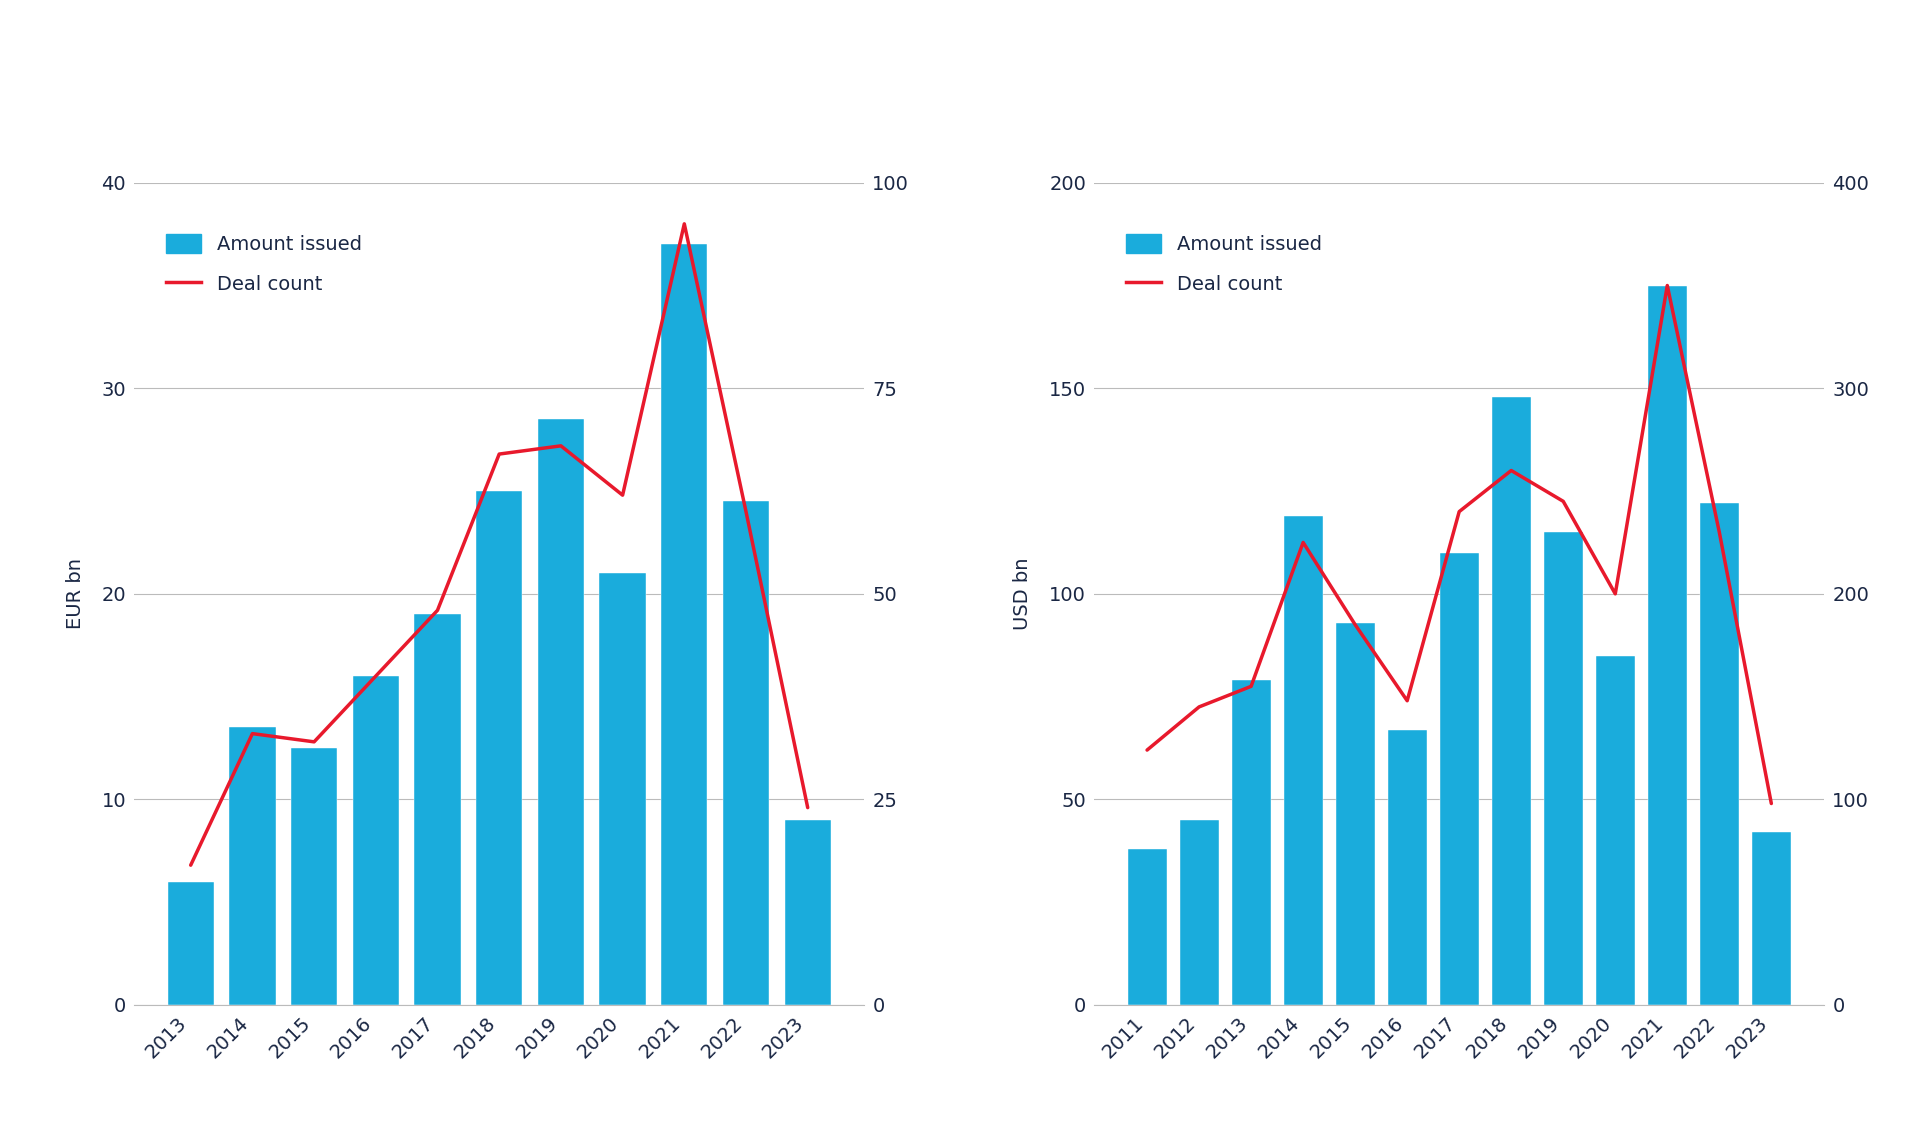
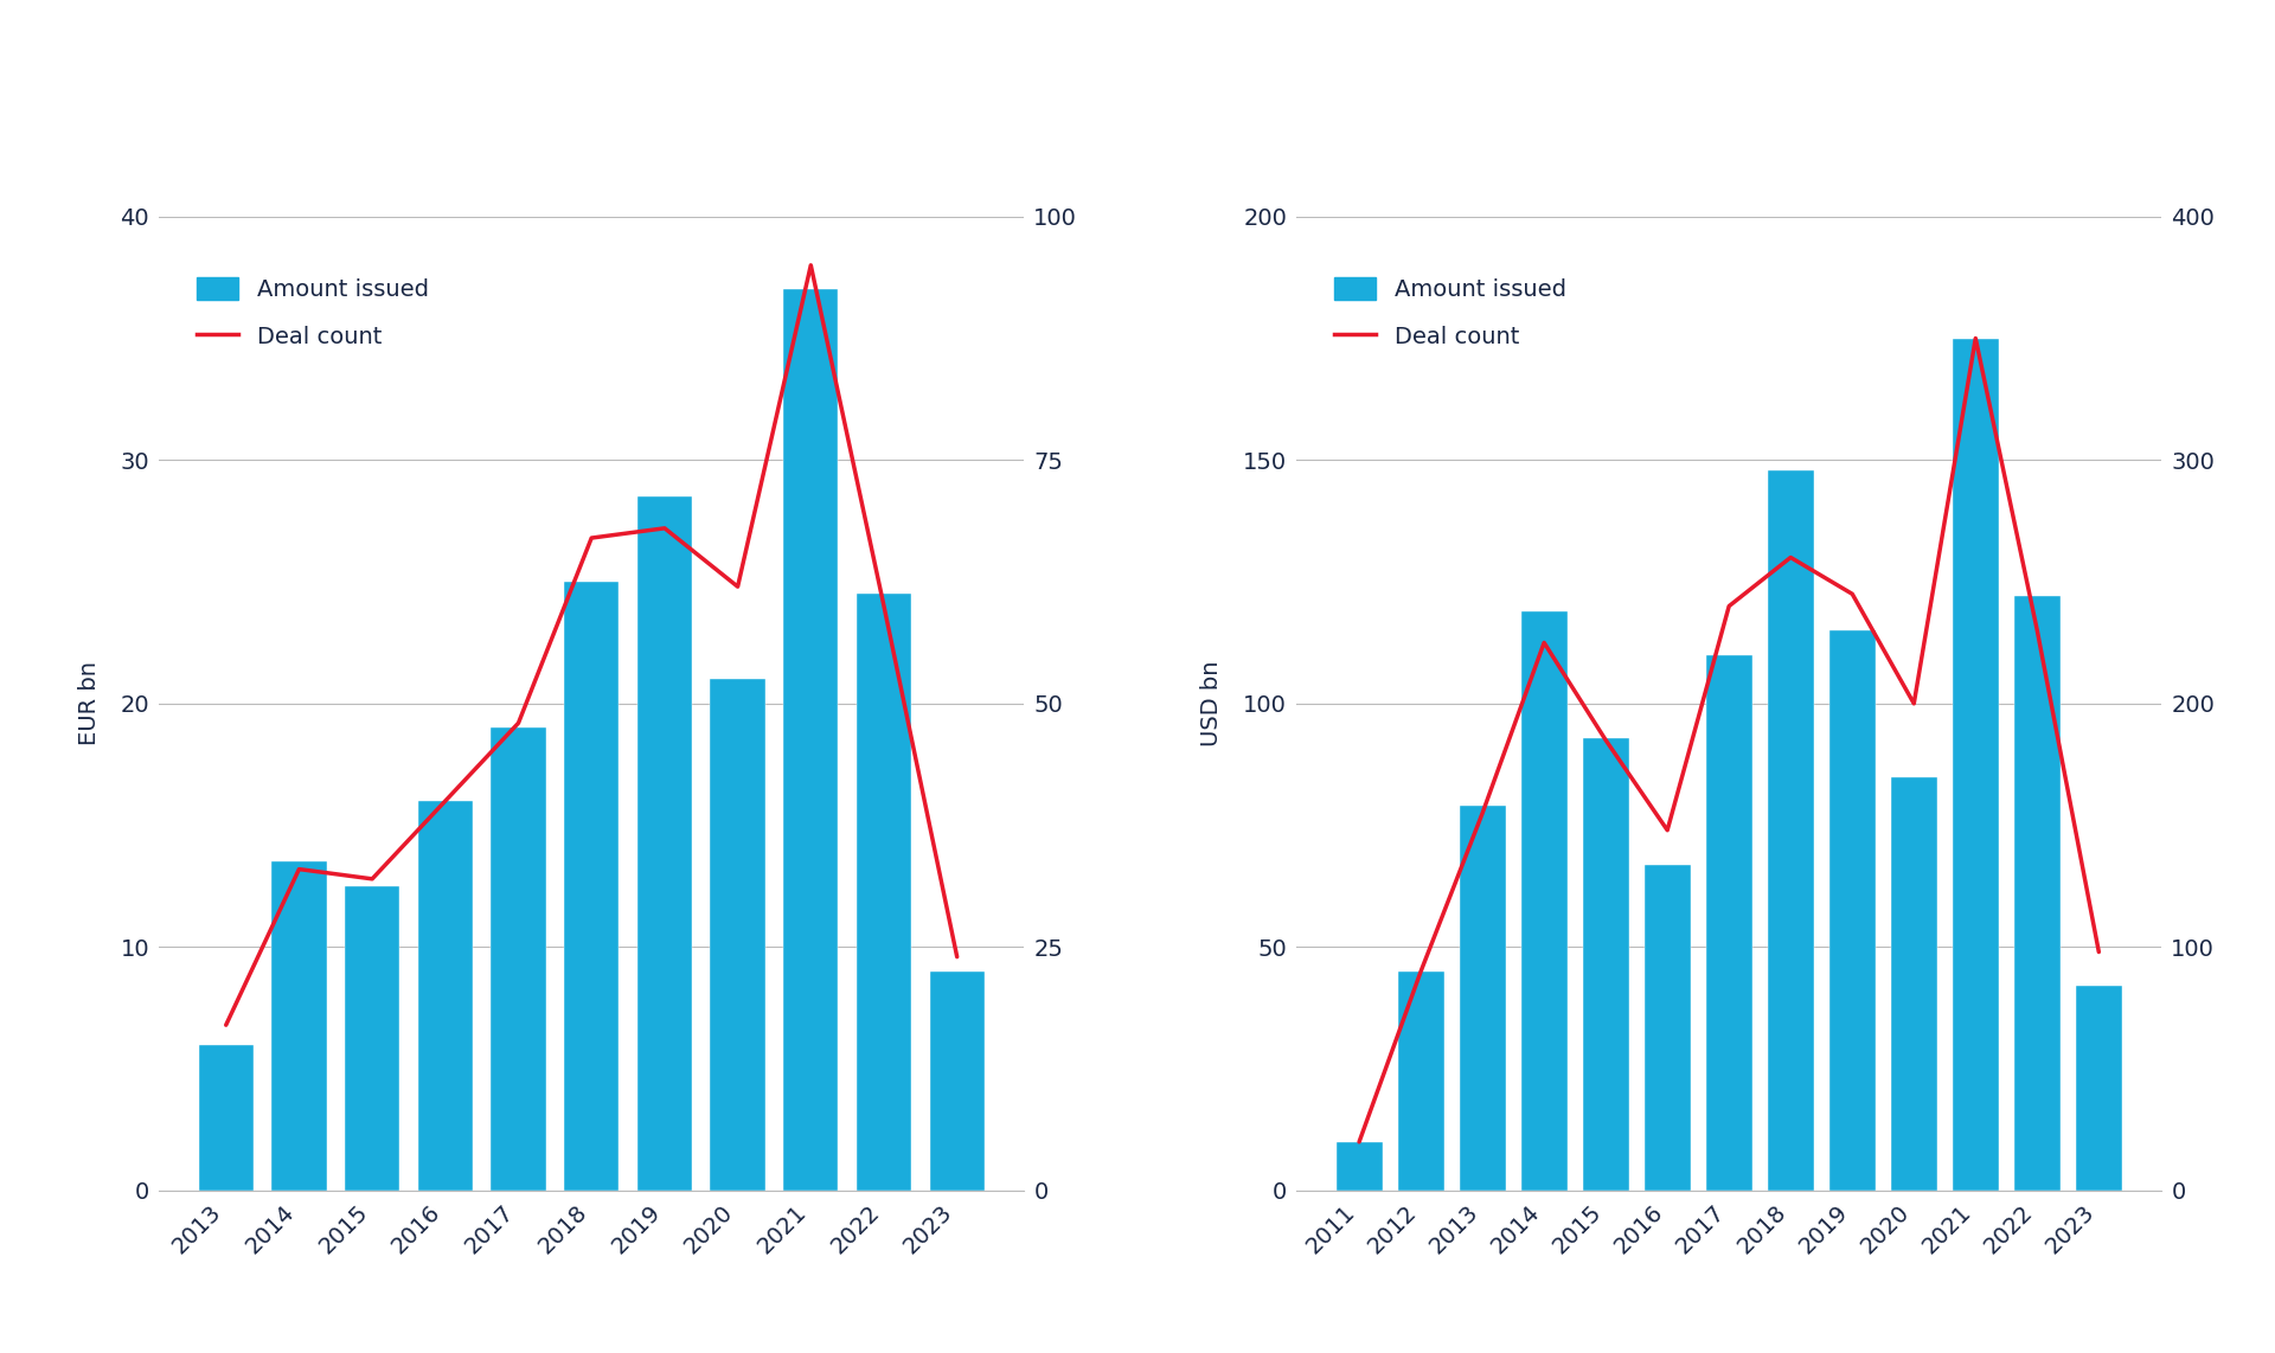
Amount issued/2011: 38 -> 10
Deal count/2011: 124 -> 20
Deal count/2012: 145 -> 90
